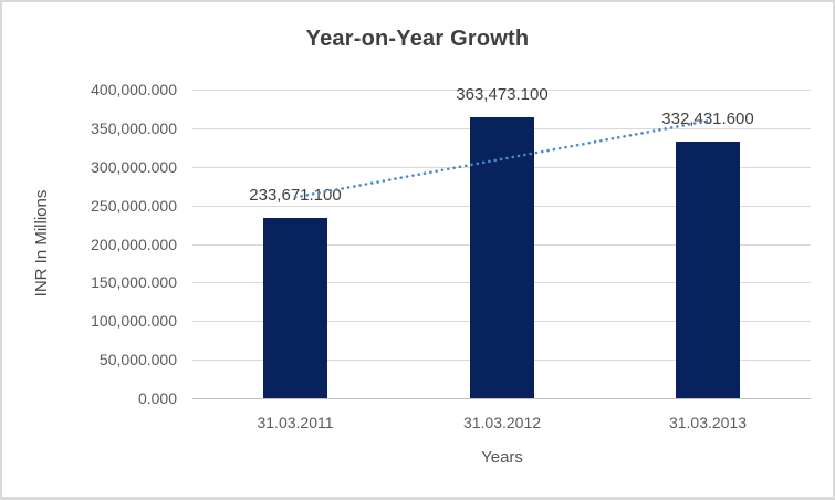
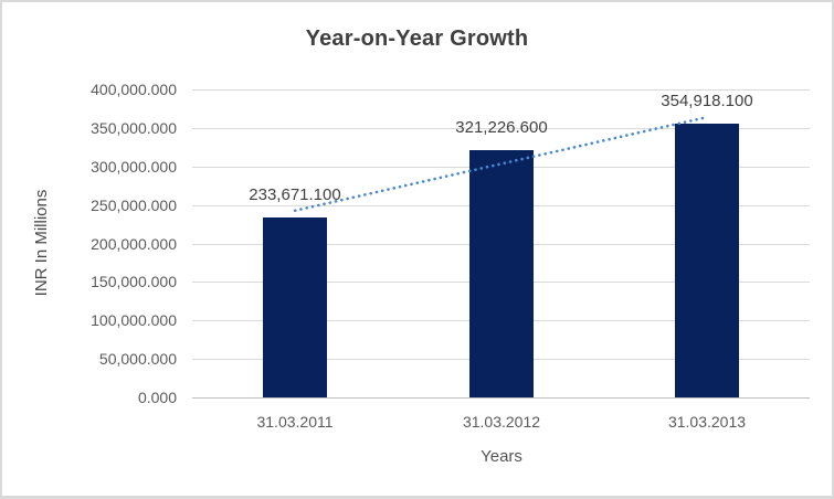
31.03.2012: 363,473.100 -> 321,226.600
31.03.2013: 332,431.600 -> 354,918.100
